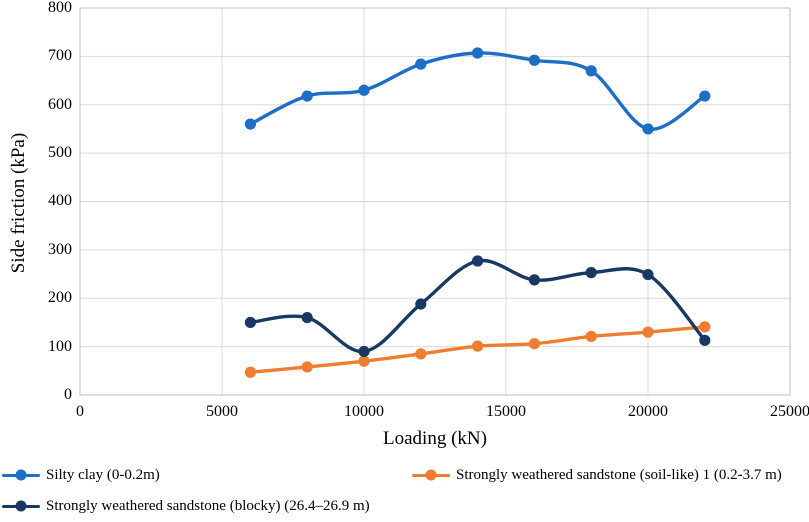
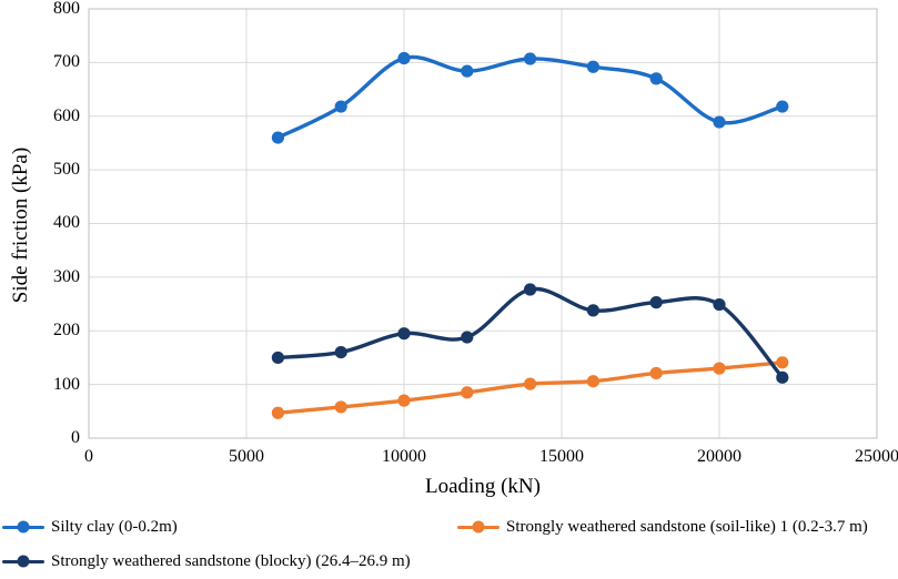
Silty clay (0-0.2m)/10000: 630 -> 710
Strongly weathered sandstone (blocky) (26.4–26.9 m)/10000: 90 -> 200
Silty clay (0-0.2m)/20000: 550 -> 590
